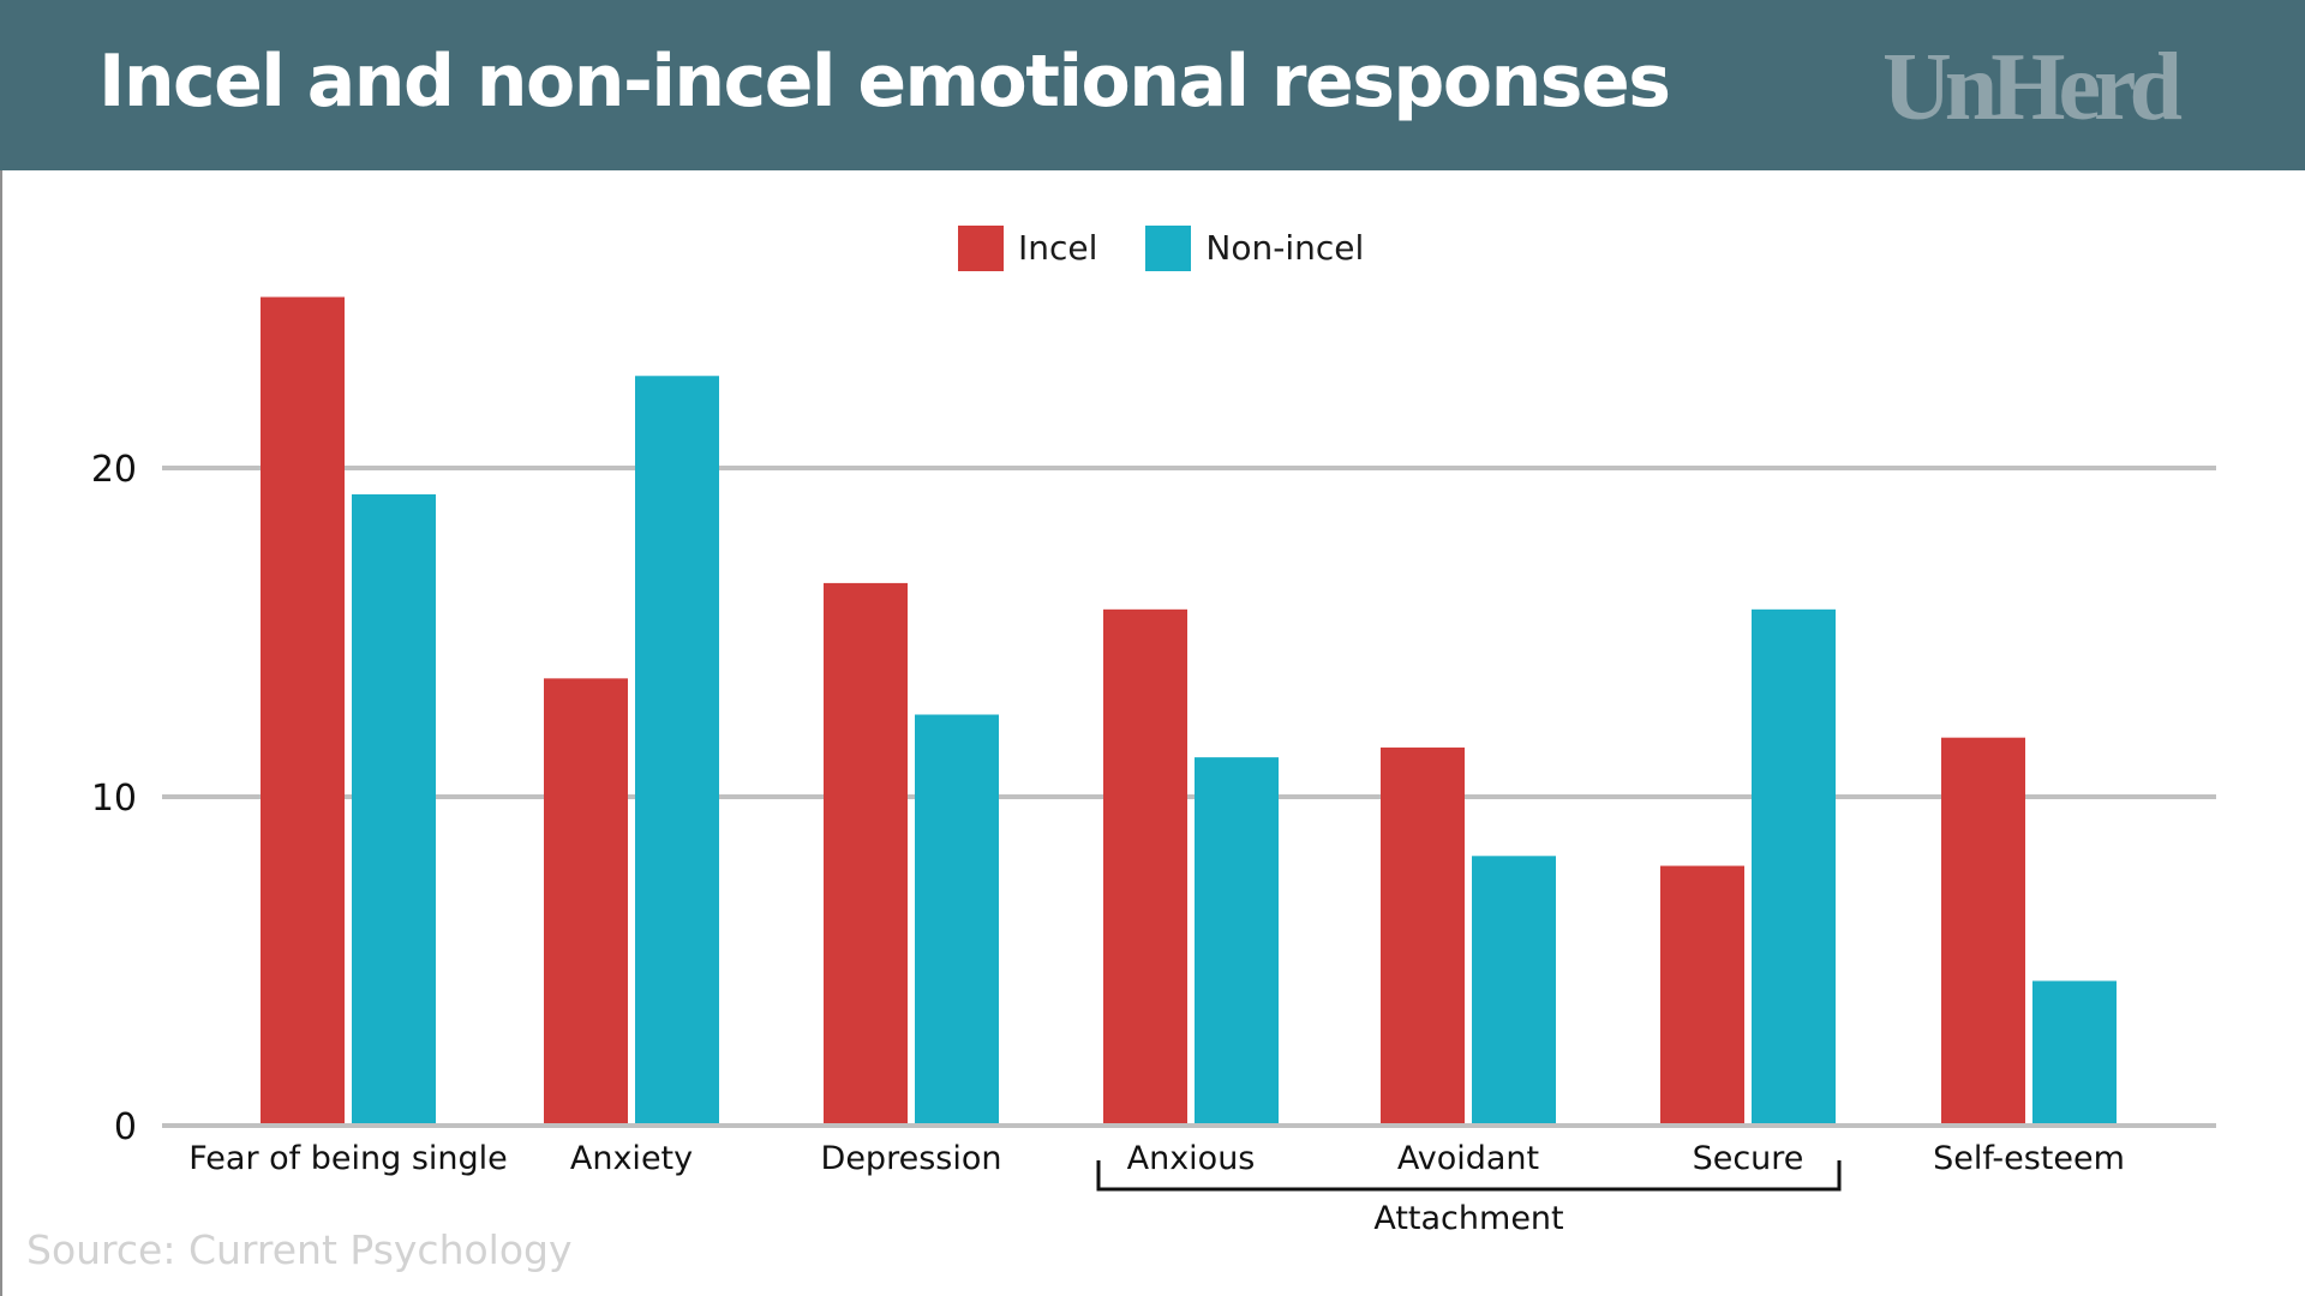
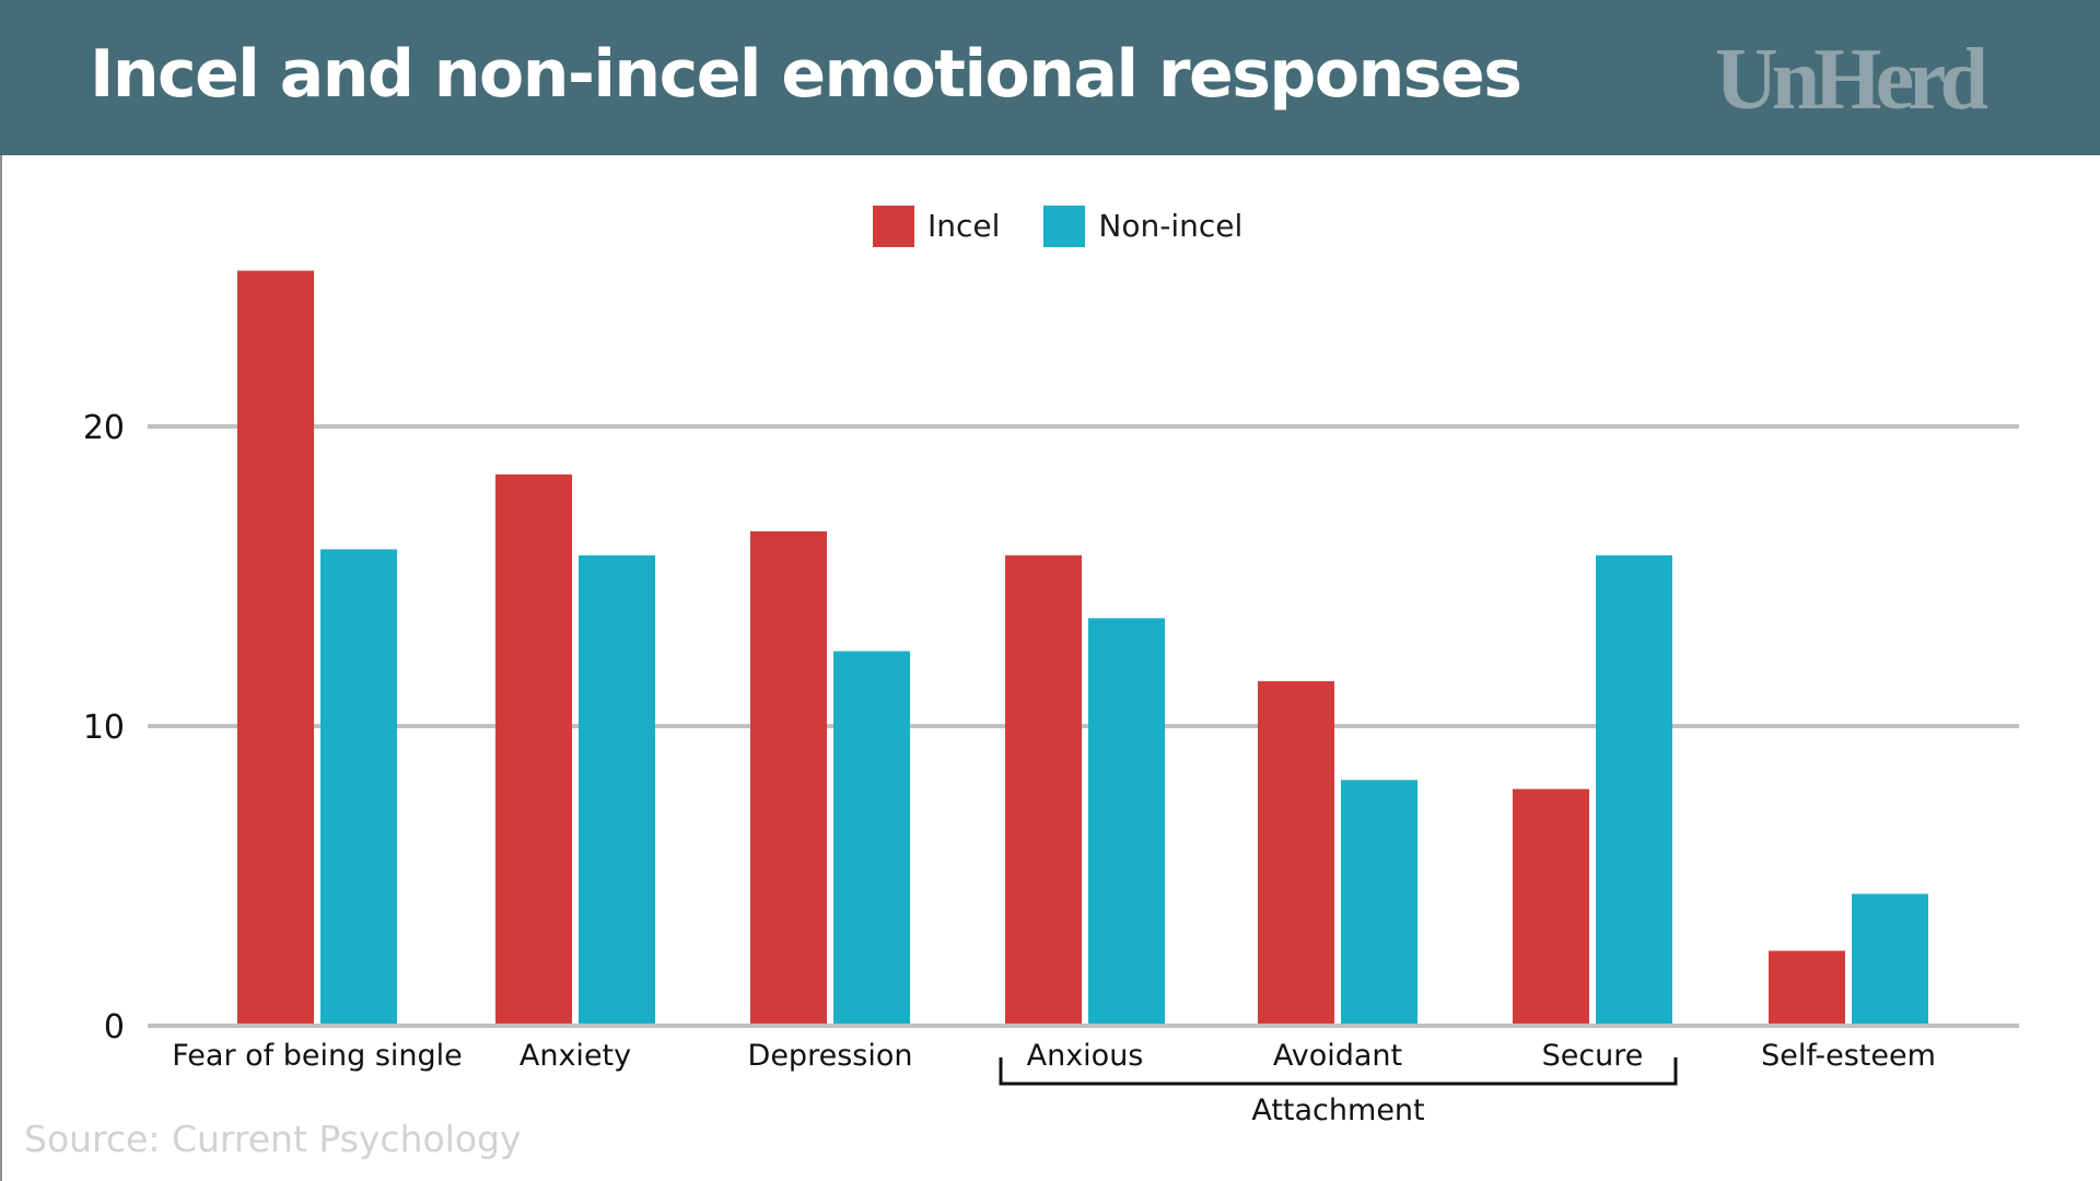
Non-incel/Fear of being single: 19.2 -> 15.9
Incel/Anxiety: 13.6 -> 18.4
Non-incel/Anxiety: 22.8 -> 15.7
Non-incel/Anxious: 11.2 -> 13.6
Incel/Self-esteem: 11.8 -> 2.5
